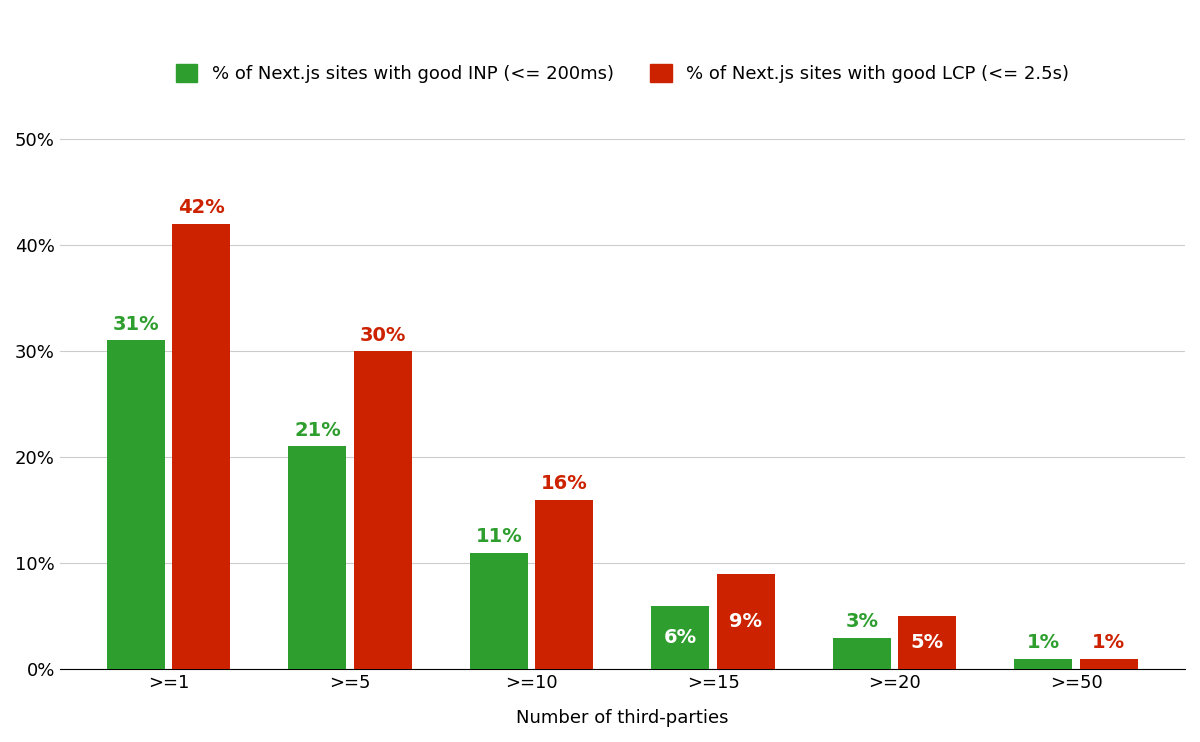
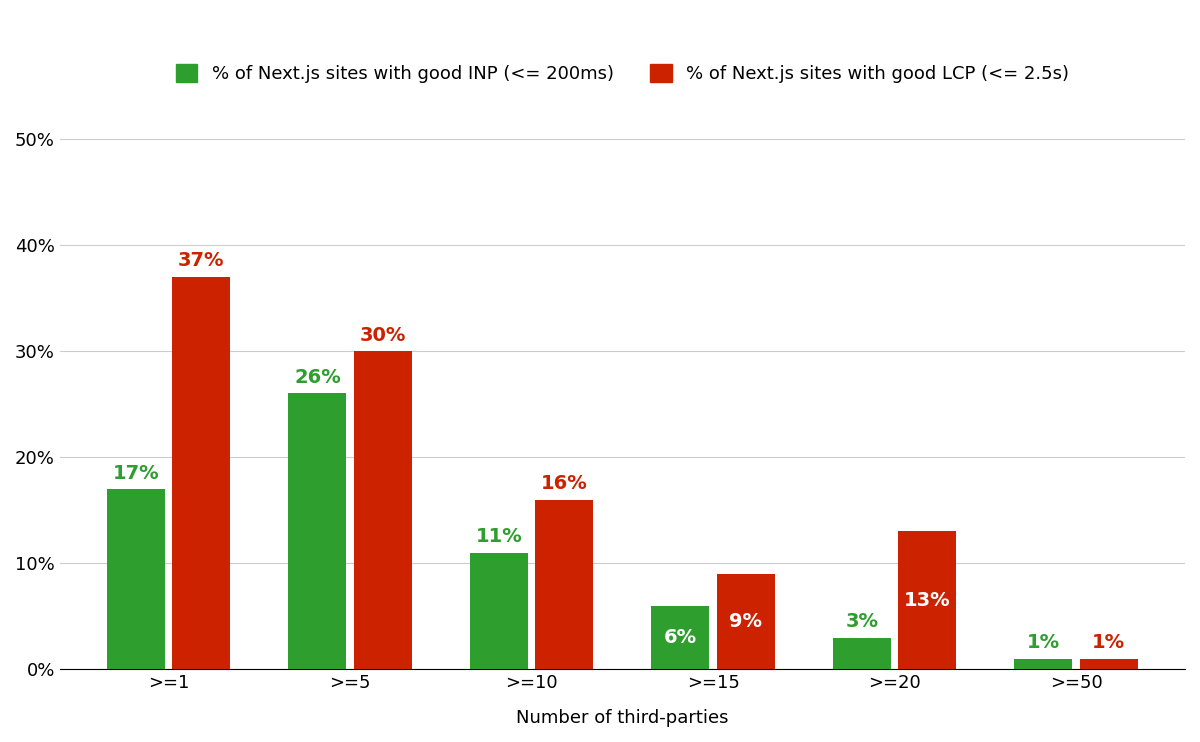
% of Next.js sites with good INP (<= 200ms)/>=1: 31% -> 17%
% of Next.js sites with good LCP (<= 2.5s)/>=1: 42% -> 37%
% of Next.js sites with good INP (<= 200ms)/>=5: 21% -> 26%
% of Next.js sites with good LCP (<= 2.5s)/>=20: 5% -> 13%
